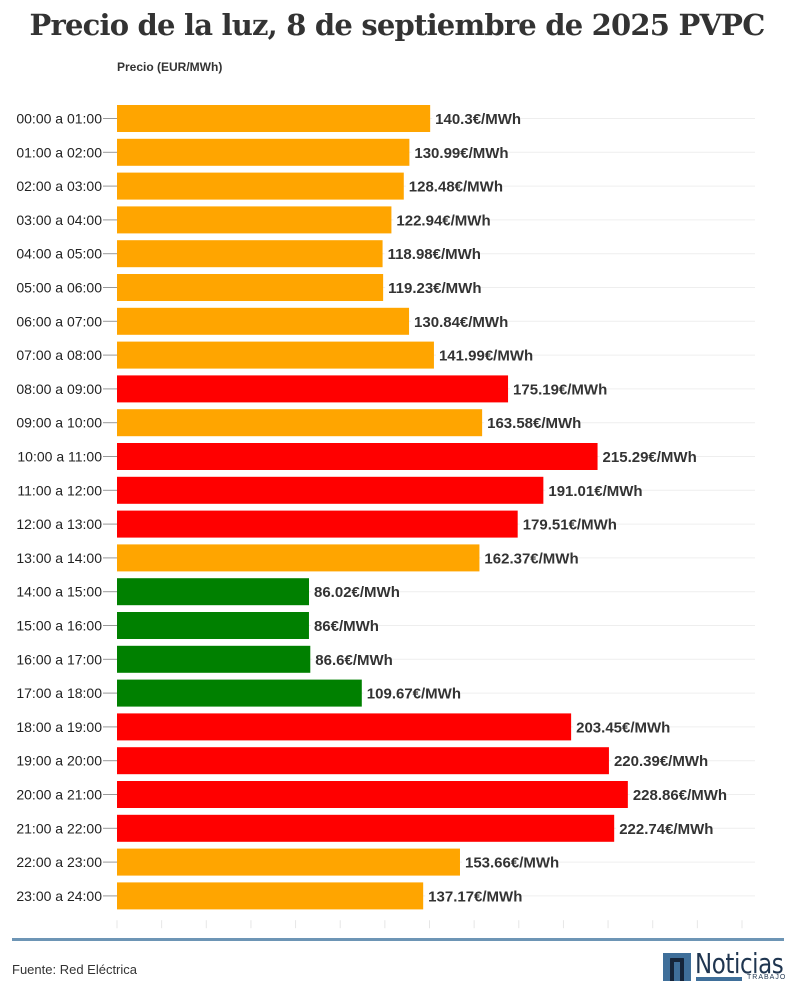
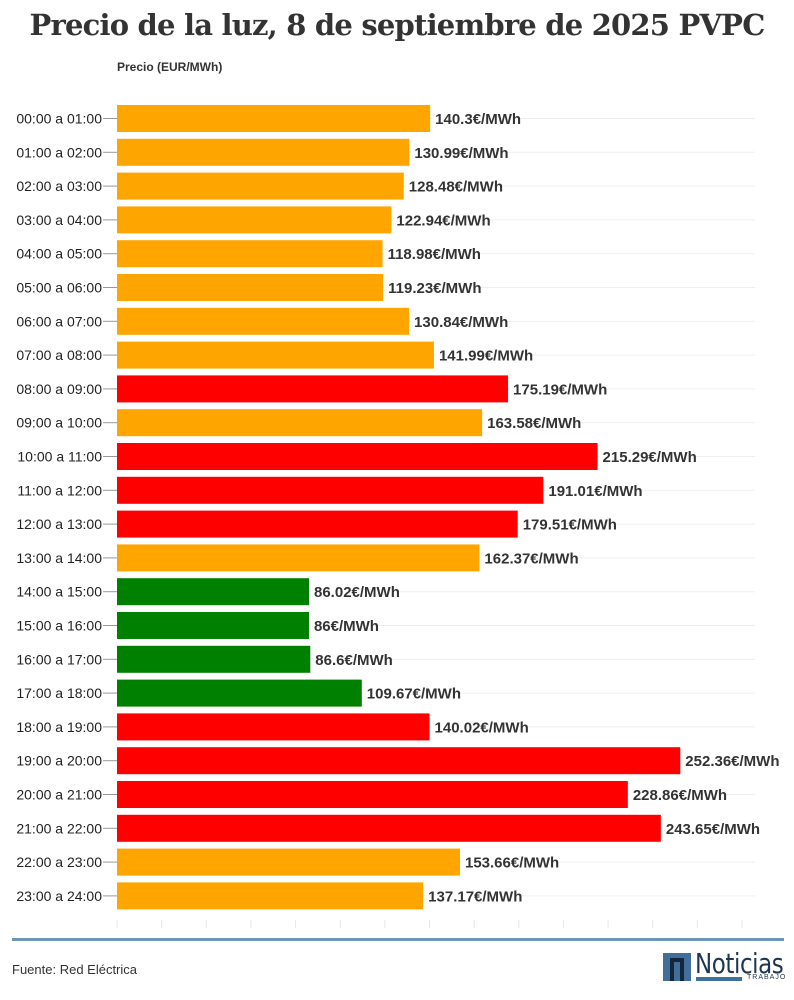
18:00 a 19:00: 203.45 -> 140.02
19:00 a 20:00: 220.39 -> 252.36
21:00 a 22:00: 222.74 -> 243.65
